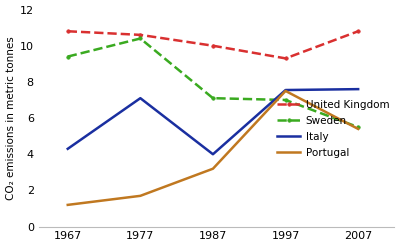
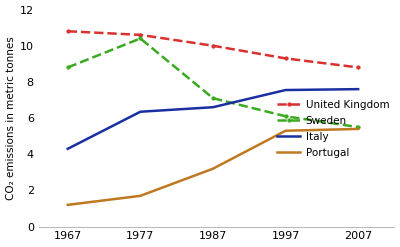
Sweden/1967: 9.4 -> 8.8
Italy/1977: 7.1 -> 6.3
Italy/1987: 4.0 -> 6.6
Sweden/1997: 7.0 -> 6.1
Portugal/1997: 7.5 -> 5.3
United Kingdom/2007: 10.8 -> 8.8
